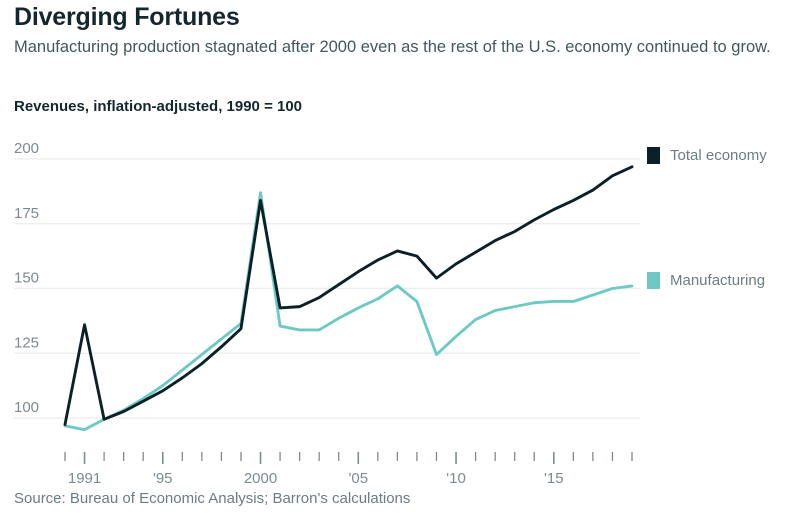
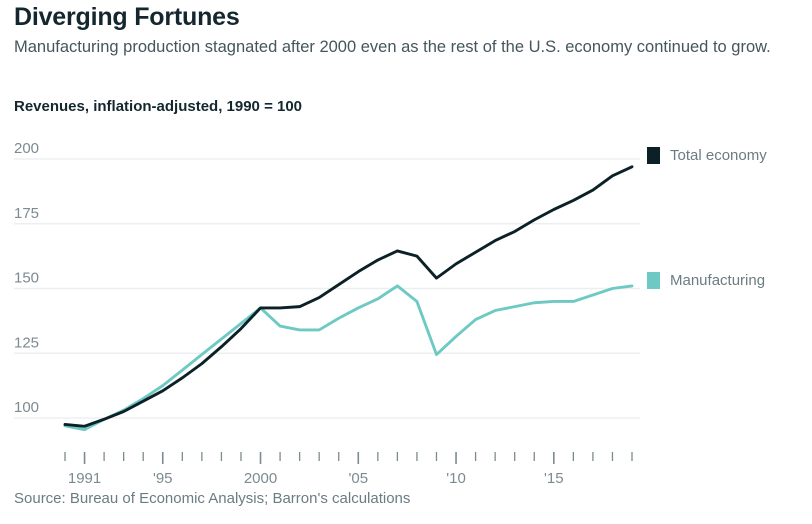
Total economy/1991: 136 -> 97
Total economy/2000: 184 -> 142
Manufacturing/2000: 187 -> 142
